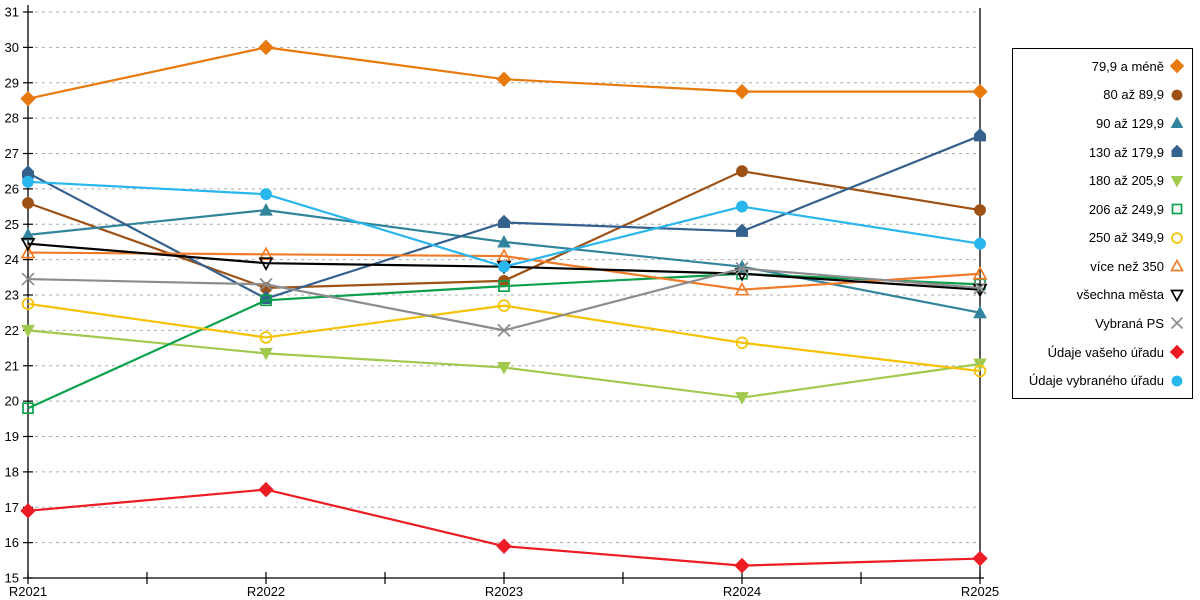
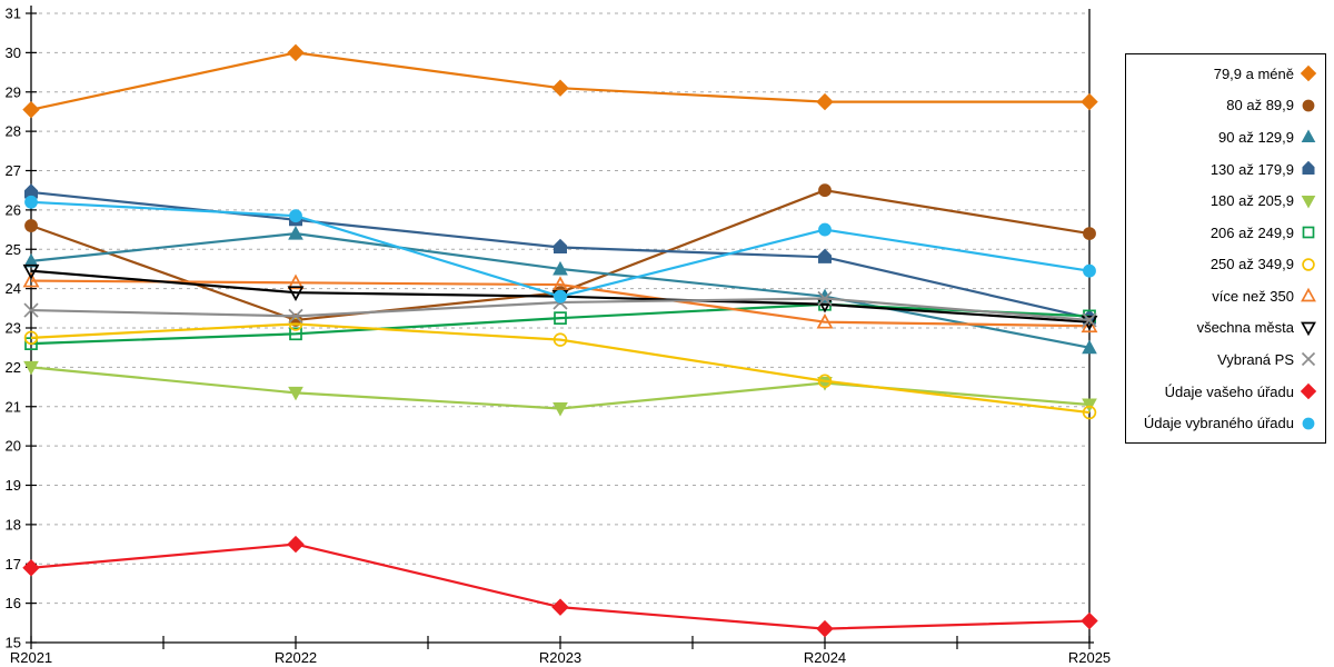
206 až 249,9/R2021: 19.8 -> 22.6
130 až 179,9/R2022: 22.9 -> 25.8
250 až 349,9/R2022: 21.8 -> 23.1
80 až 89,9/R2023: 23.4 -> 23.9
Vybraná PS/R2023: 22.0 -> 23.6
180 až 205,9/R2024: 20.1 -> 21.6
130 až 179,9/R2025: 27.5 -> 23.2
více než 350/R2025: 23.6 -> 23.1
